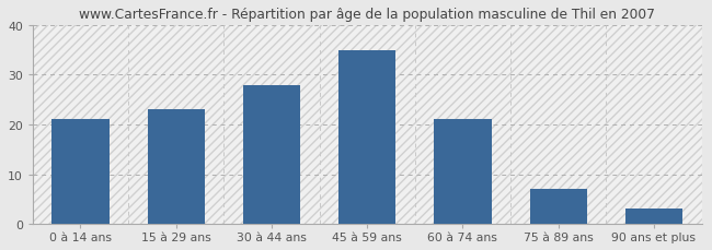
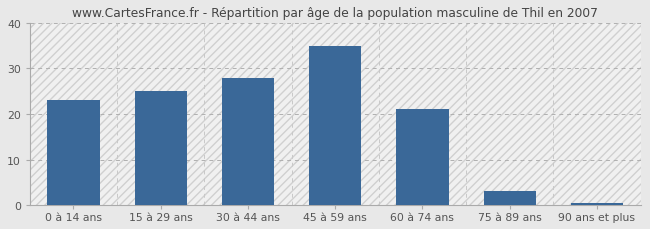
0 à 14 ans: 21.0 -> 23.0
15 à 29 ans: 23.0 -> 25.0
75 à 89 ans: 7.0 -> 3.0
90 ans et plus: 3.0 -> 0.4
